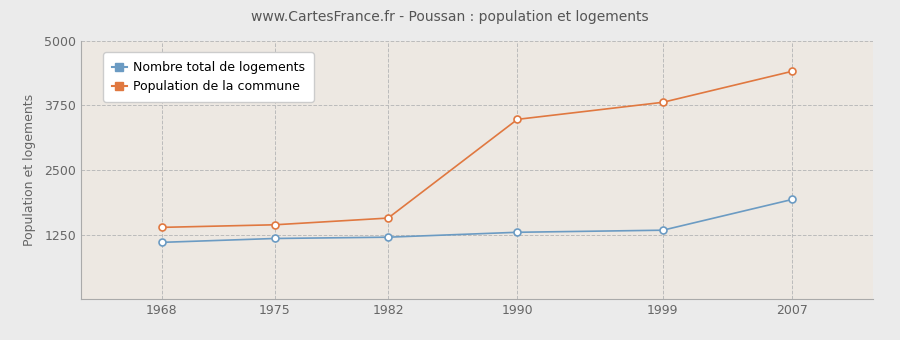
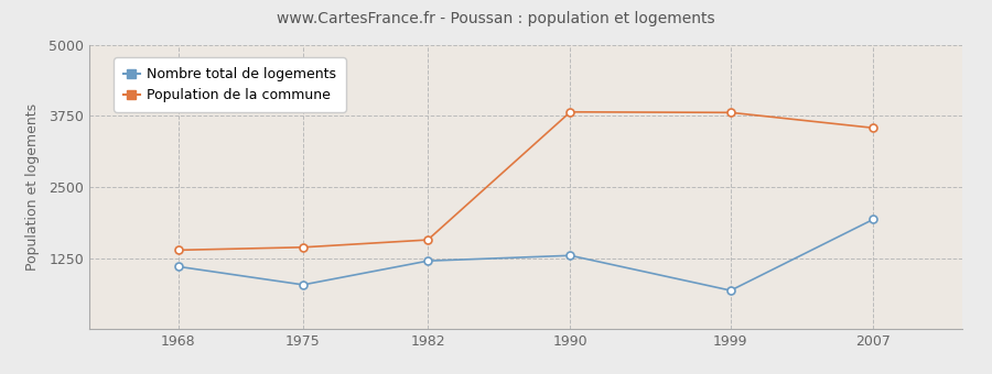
Nombre total de logements/1975: 1180 -> 780
Population de la commune/1990: 3480 -> 3820
Nombre total de logements/1999: 1340 -> 680
Population de la commune/2007: 4410 -> 3540
